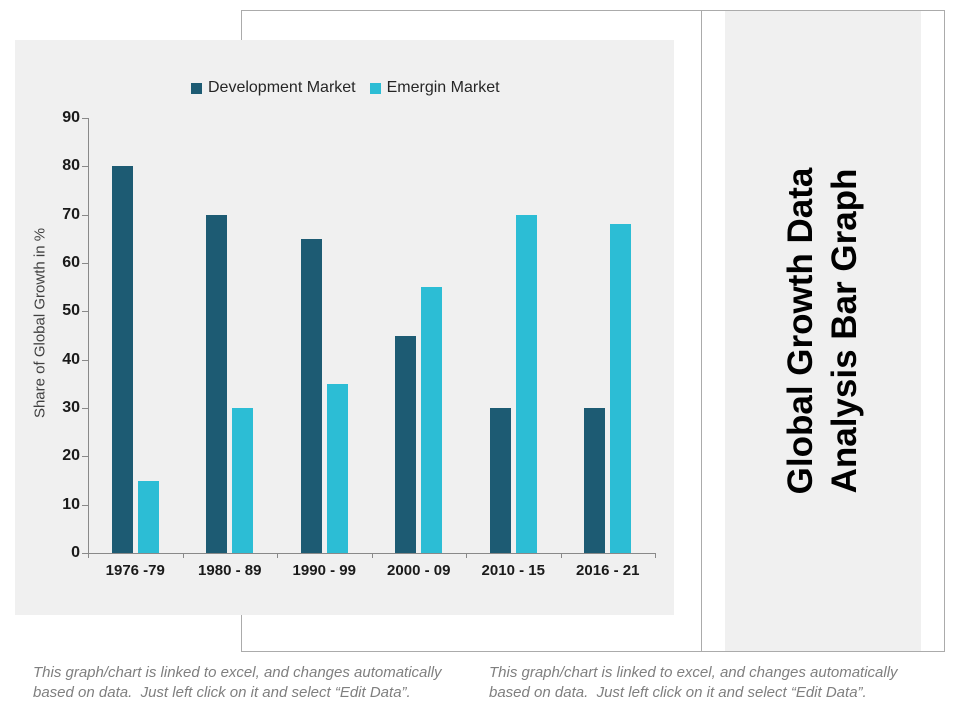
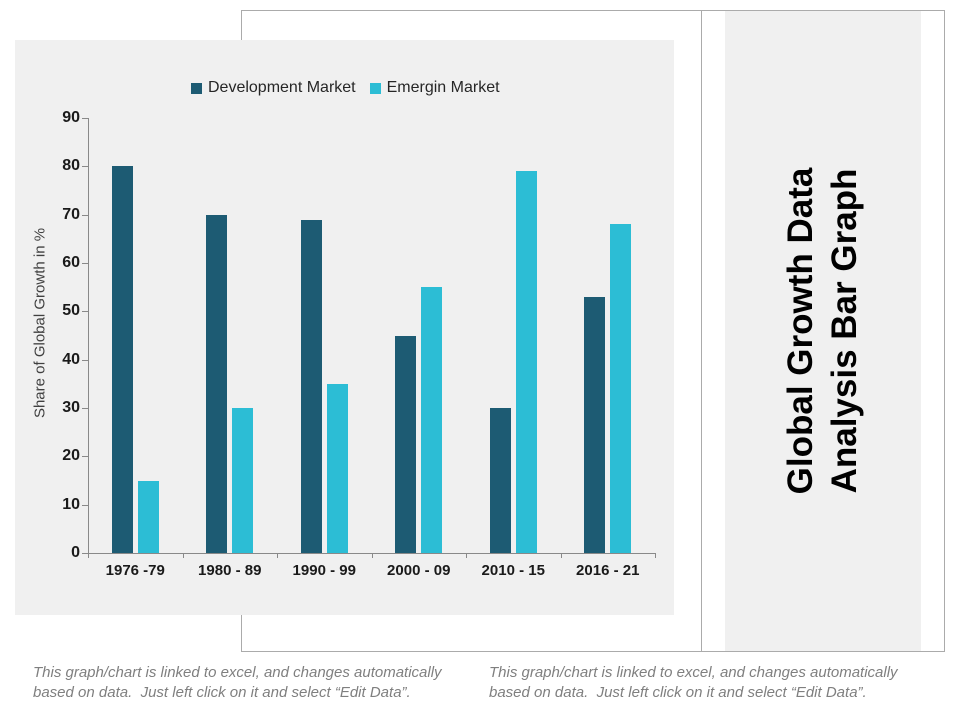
Development Market/1990 - 99: 65 -> 69
Emergin Market/2010 - 15: 70 -> 79
Development Market/2016 - 21: 30 -> 53
